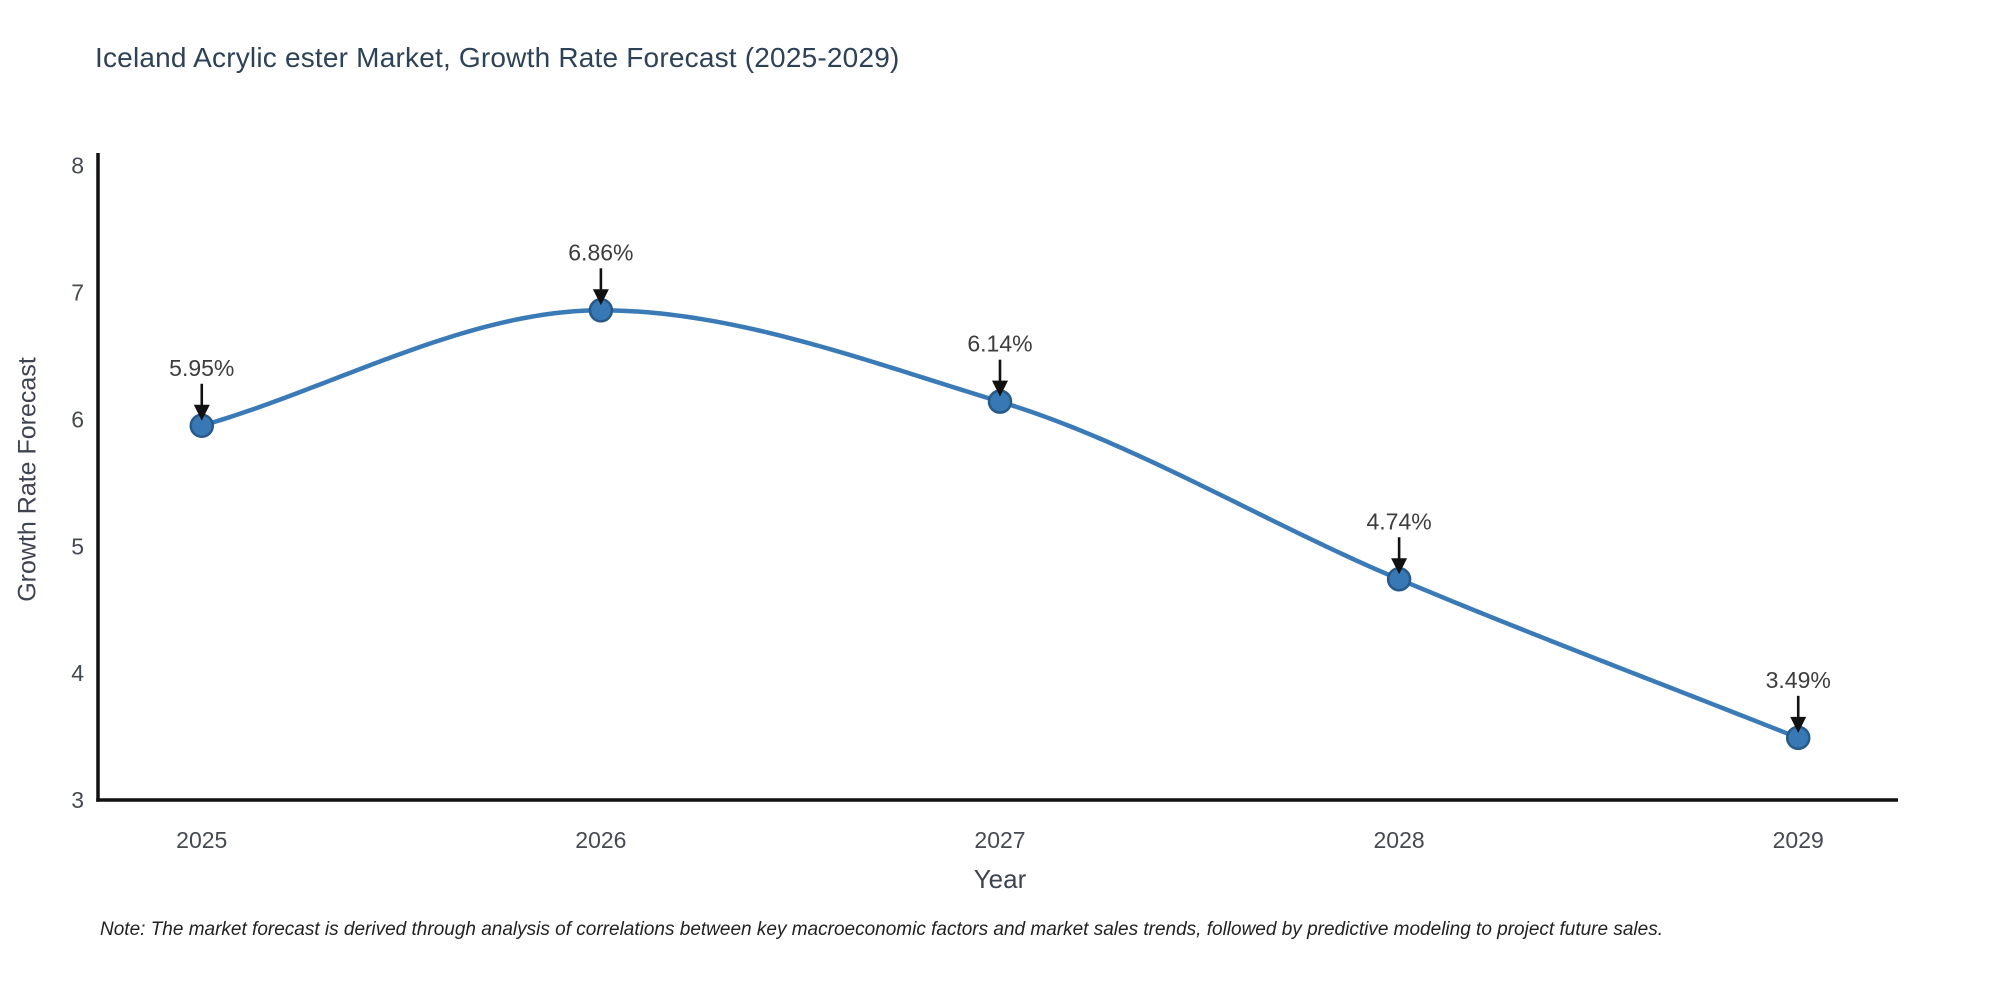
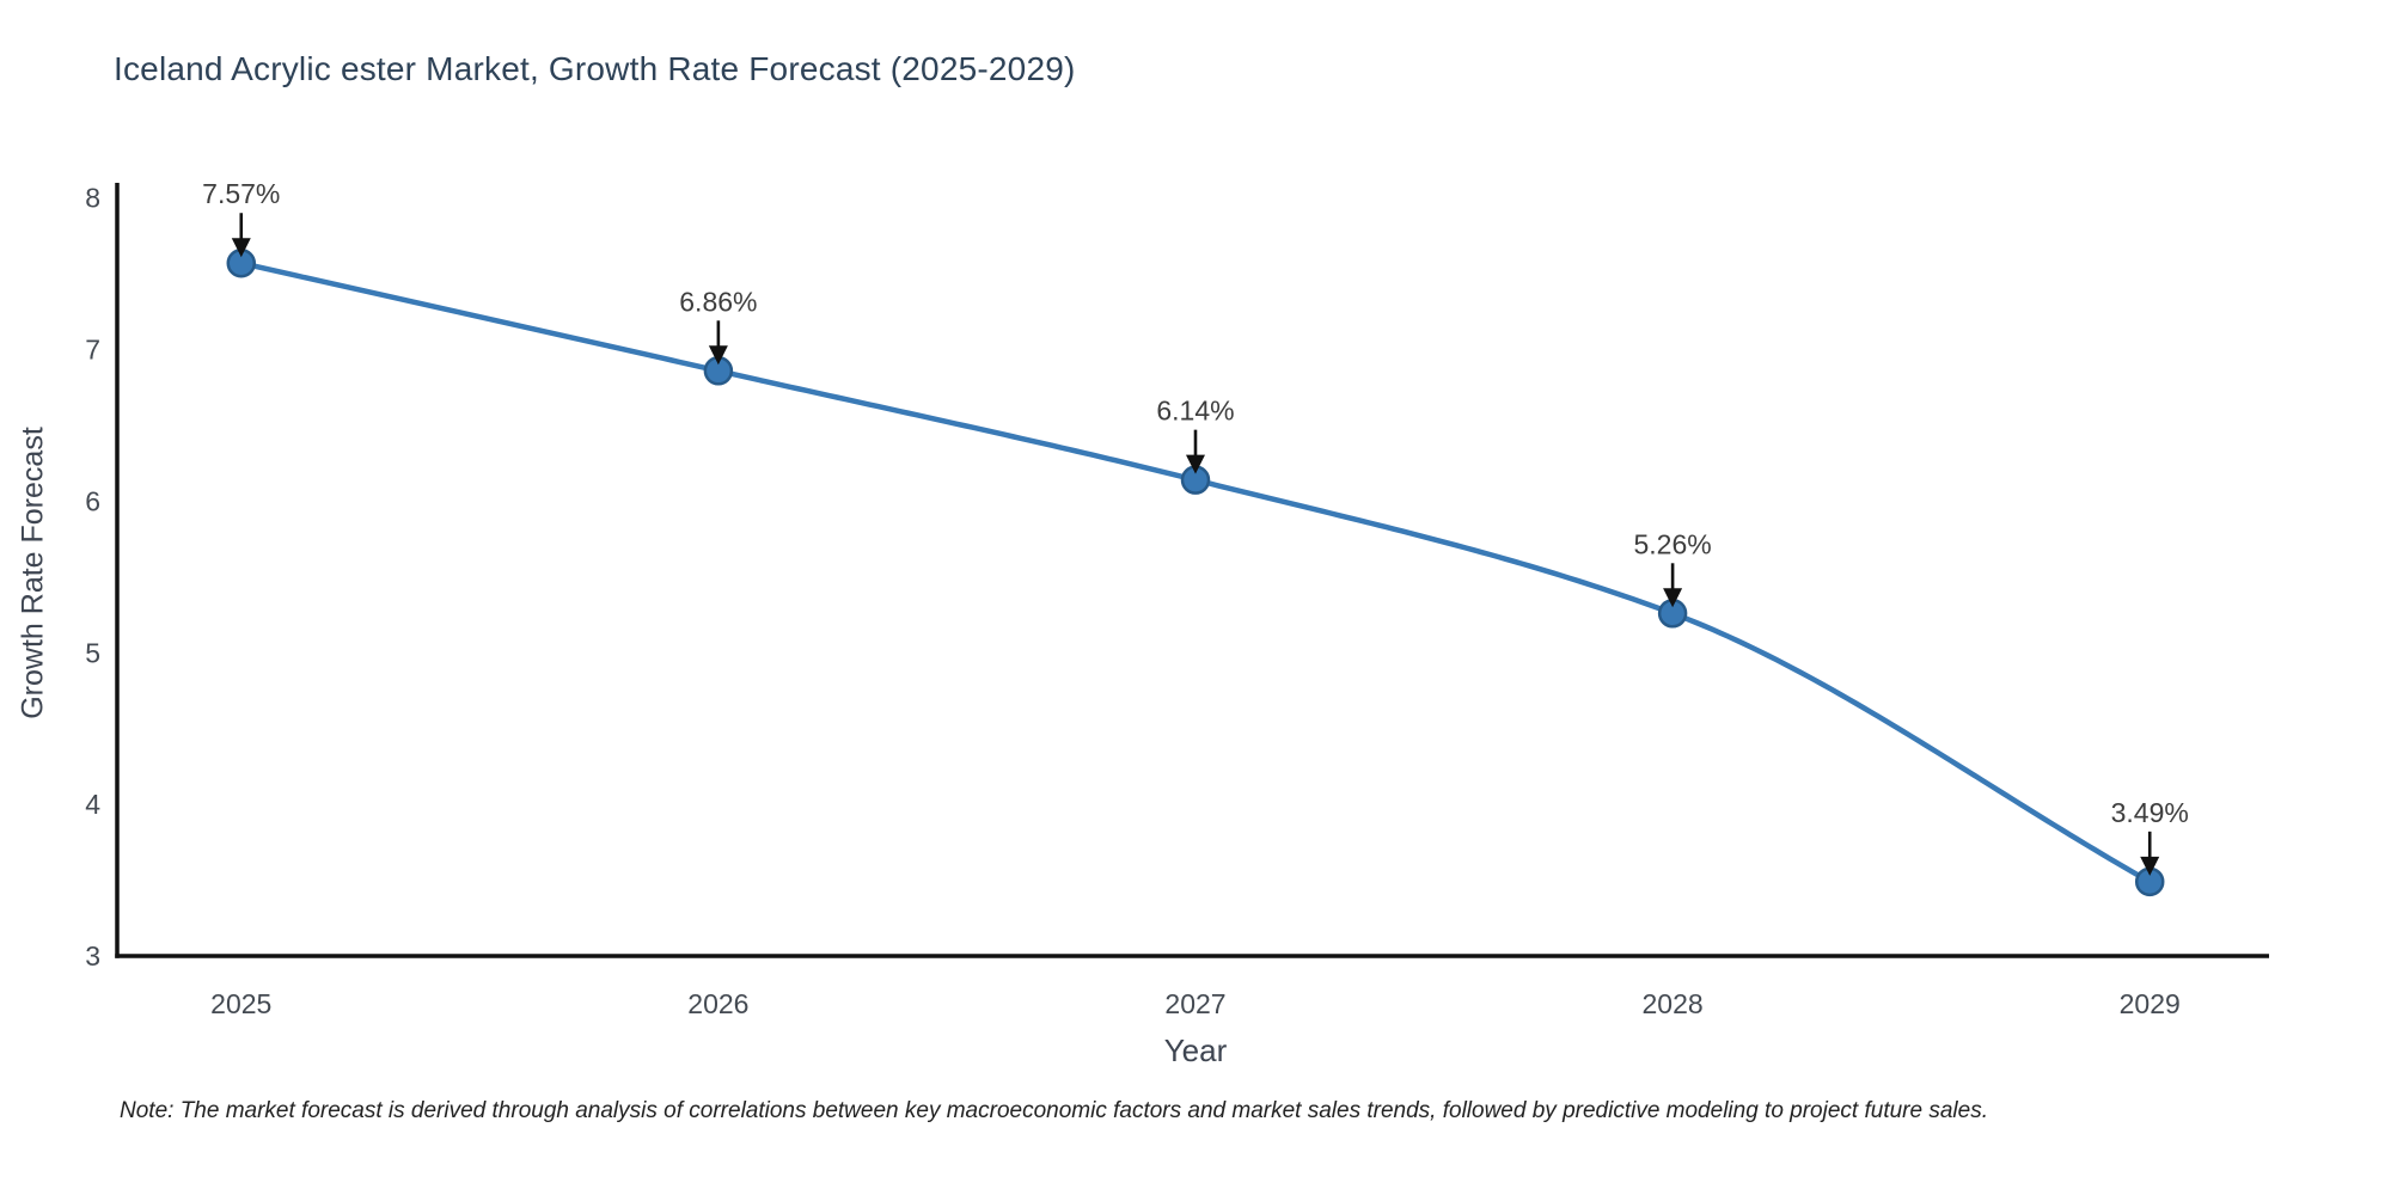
2025: 5.95% -> 7.57%
2028: 4.74% -> 5.26%
